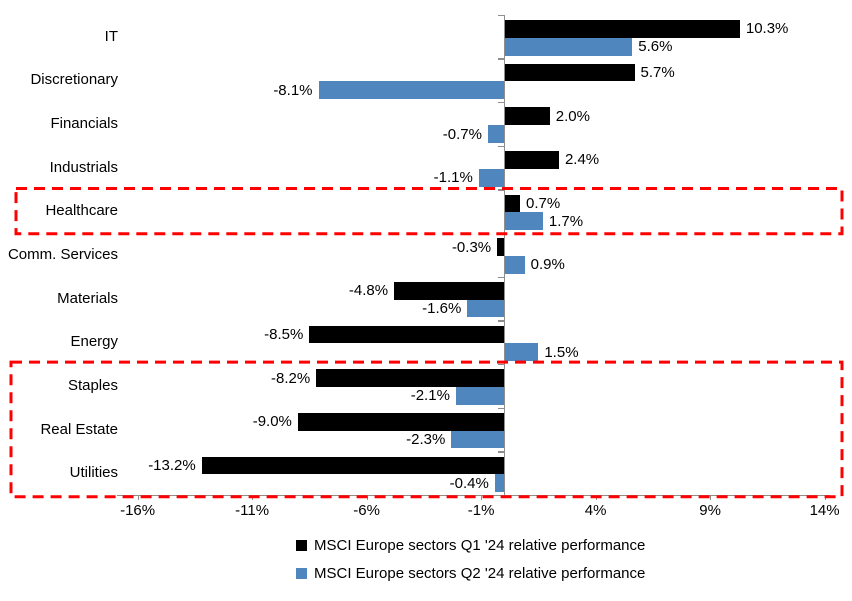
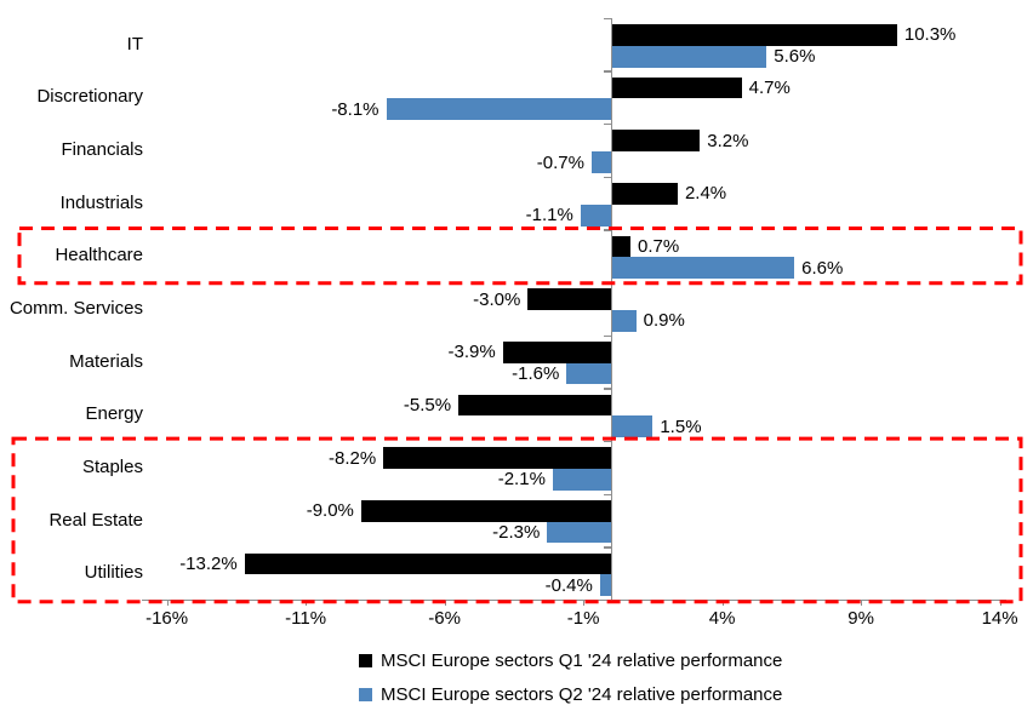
MSCI Europe sectors Q1 '24 relative performance/Discretionary: 5.7% -> 4.7%
MSCI Europe sectors Q1 '24 relative performance/Financials: 2.0% -> 3.2%
MSCI Europe sectors Q2 '24 relative performance/Healthcare: 1.7% -> 6.6%
MSCI Europe sectors Q1 '24 relative performance/Comm. Services: -0.3% -> -3.0%
MSCI Europe sectors Q1 '24 relative performance/Materials: -4.8% -> -3.9%
MSCI Europe sectors Q1 '24 relative performance/Energy: -8.5% -> -5.5%
